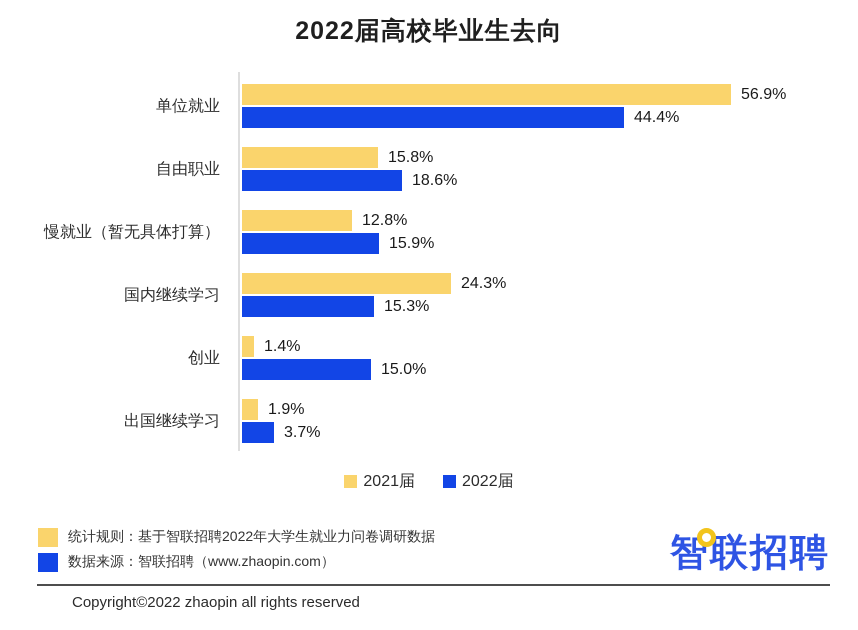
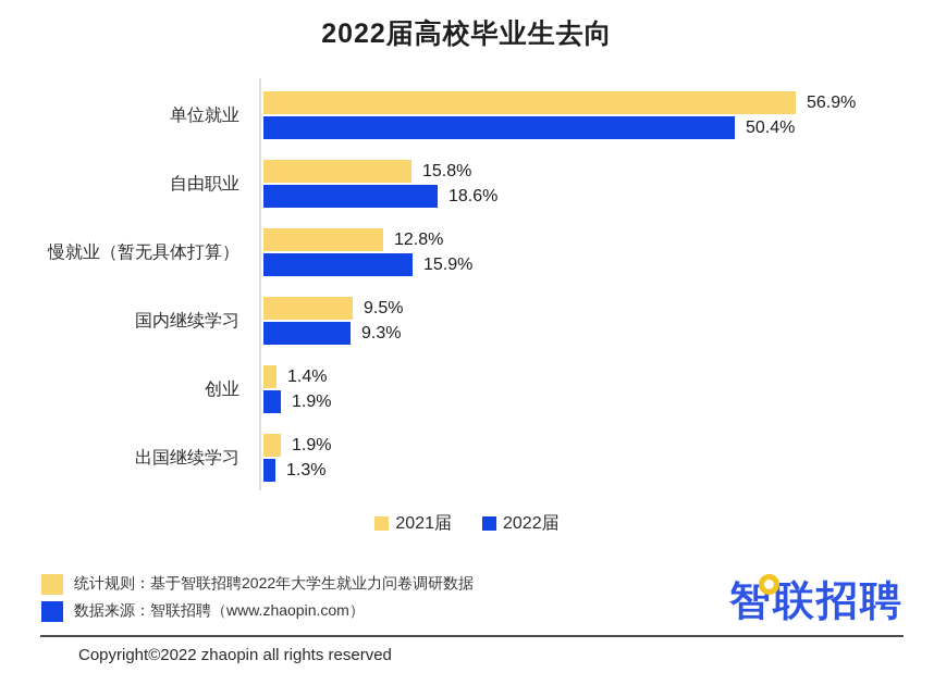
2022届/单位就业: 44.4% -> 50.4%
2021届/国内继续学习: 24.3% -> 9.5%
2022届/国内继续学习: 15.3% -> 9.3%
2022届/创业: 15.0% -> 1.9%
2022届/出国继续学习: 3.7% -> 1.3%
